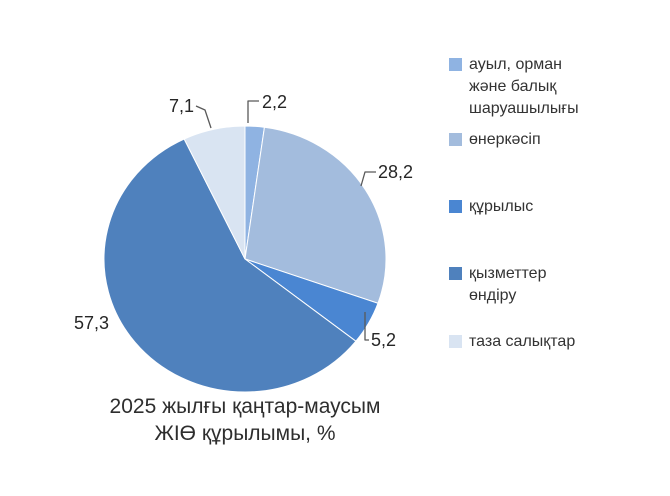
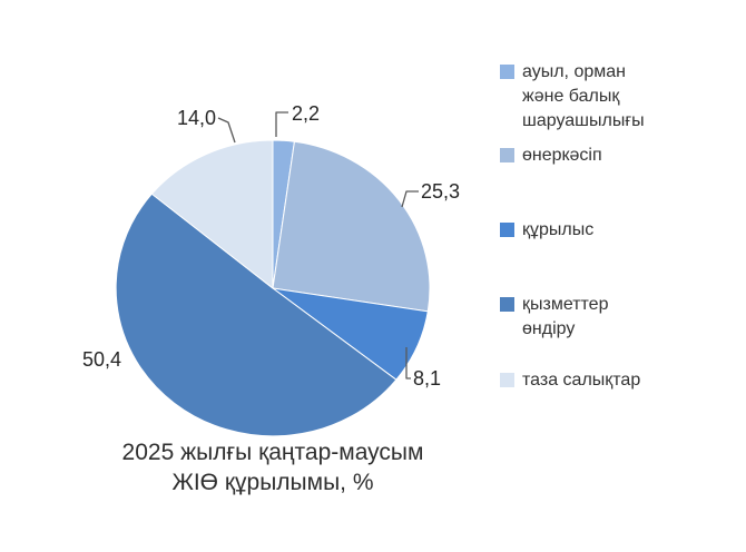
өнеркәсіп: 28,2 -> 25,3
құрылыс: 5,2 -> 8,1
қызметтер өндіру: 57,3 -> 50,4
таза салықтар: 7,1 -> 14,0
